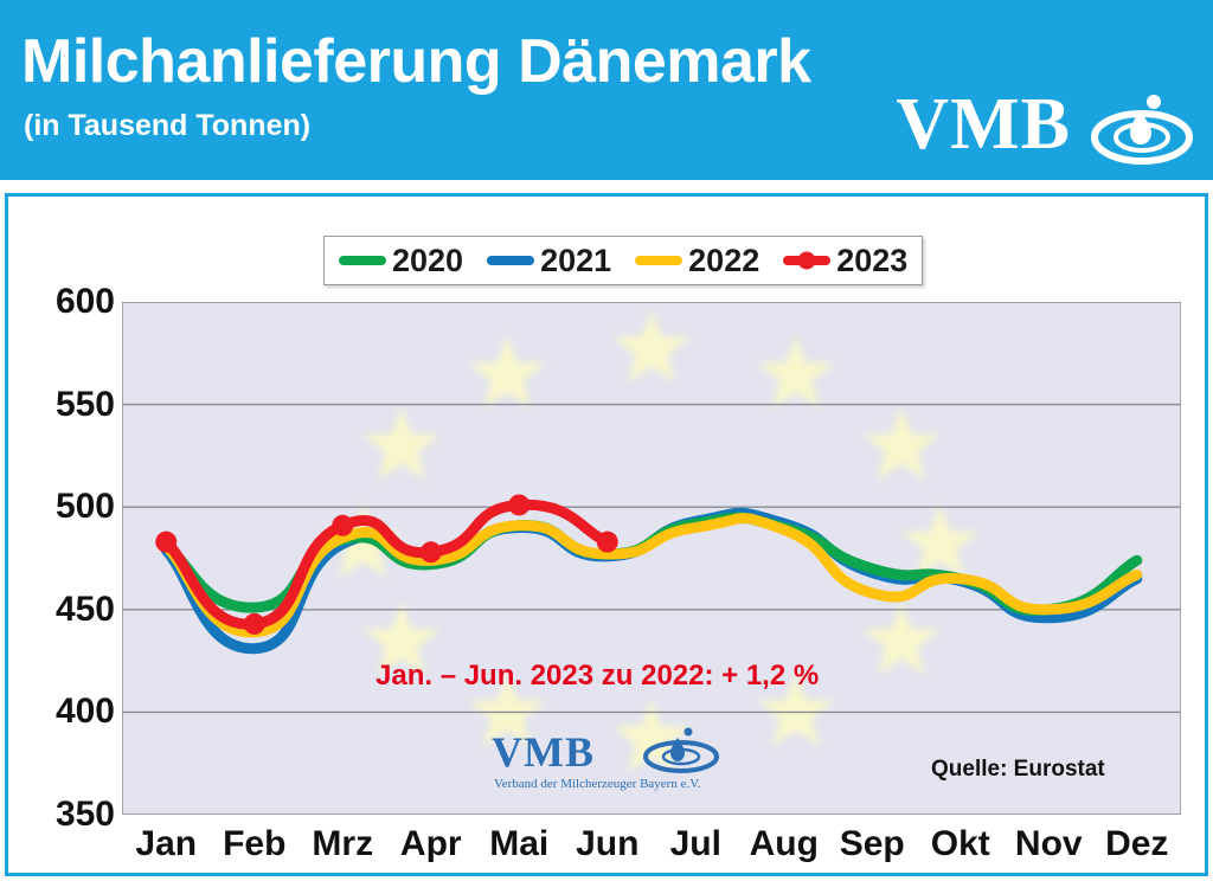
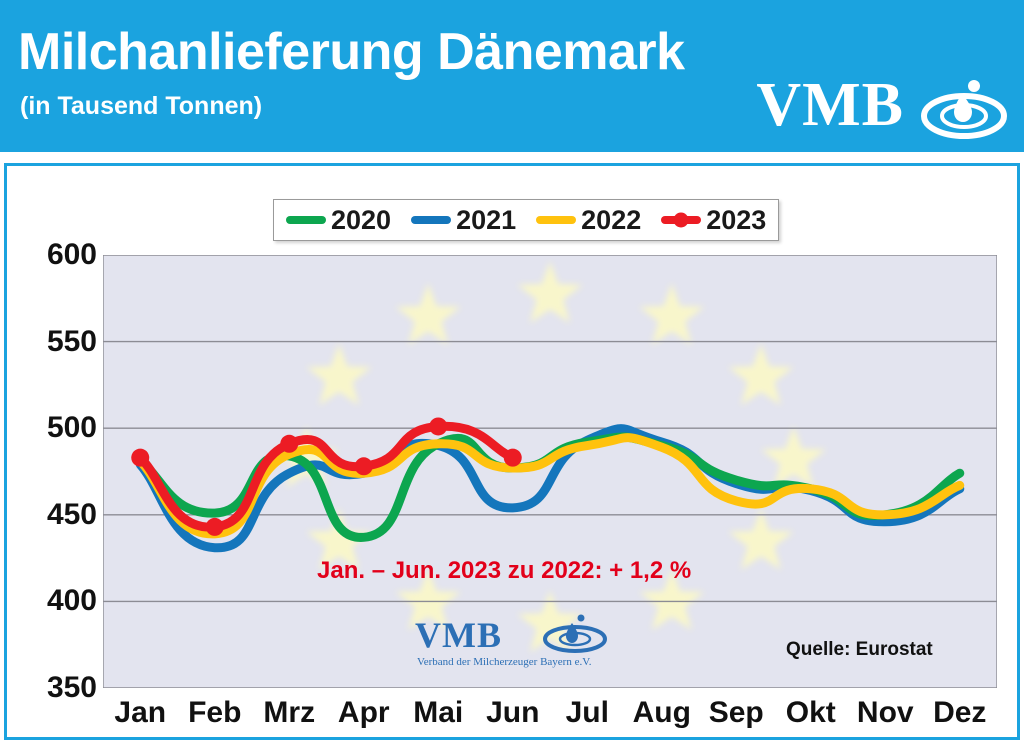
2021/Mrz: 482 -> 474
2020/Apr: 472 -> 437
2021/Jun: 476 -> 454
